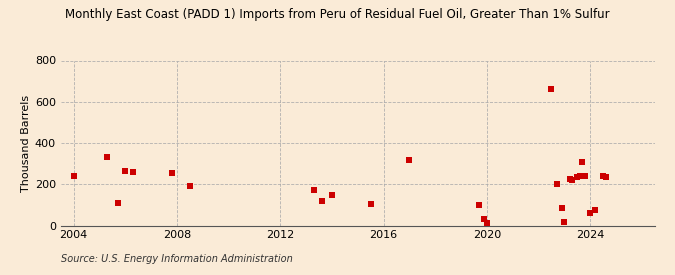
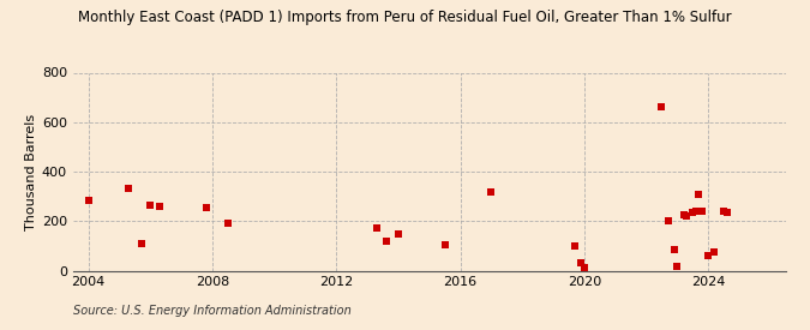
2004: 238 -> 285
